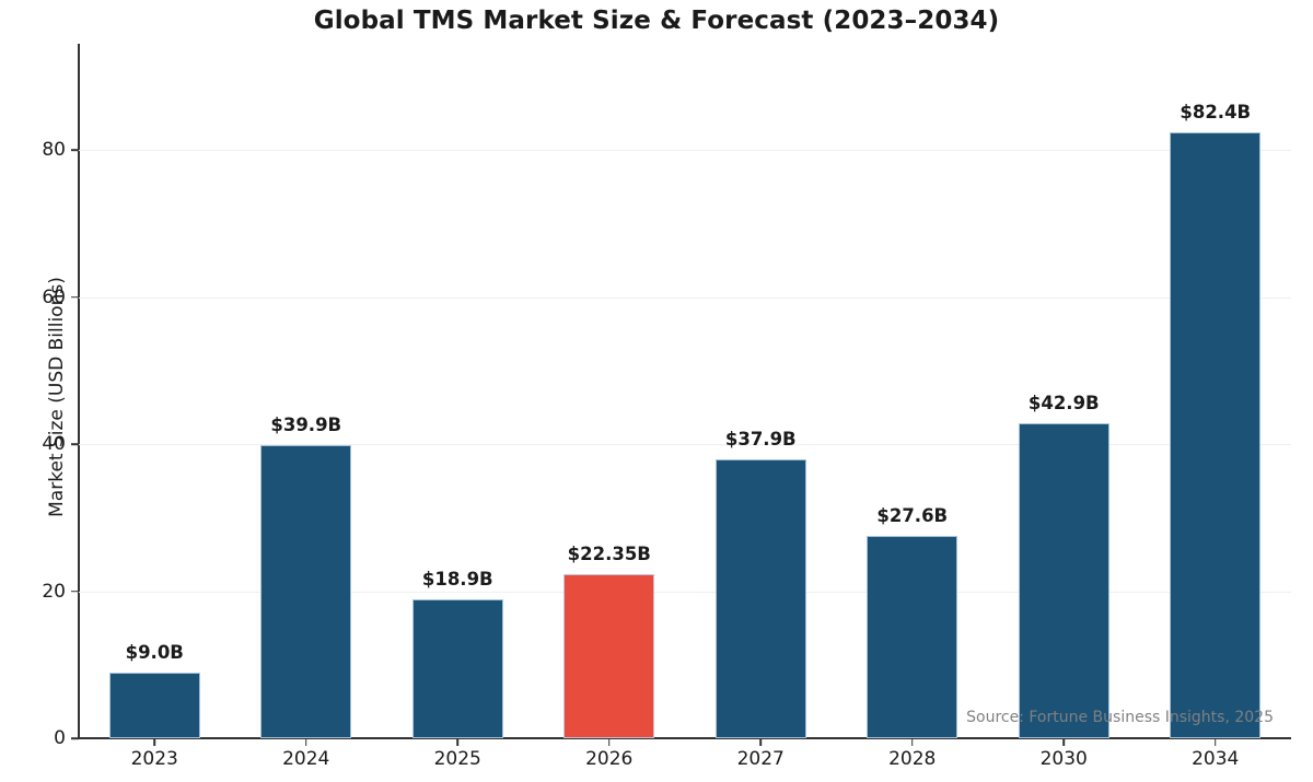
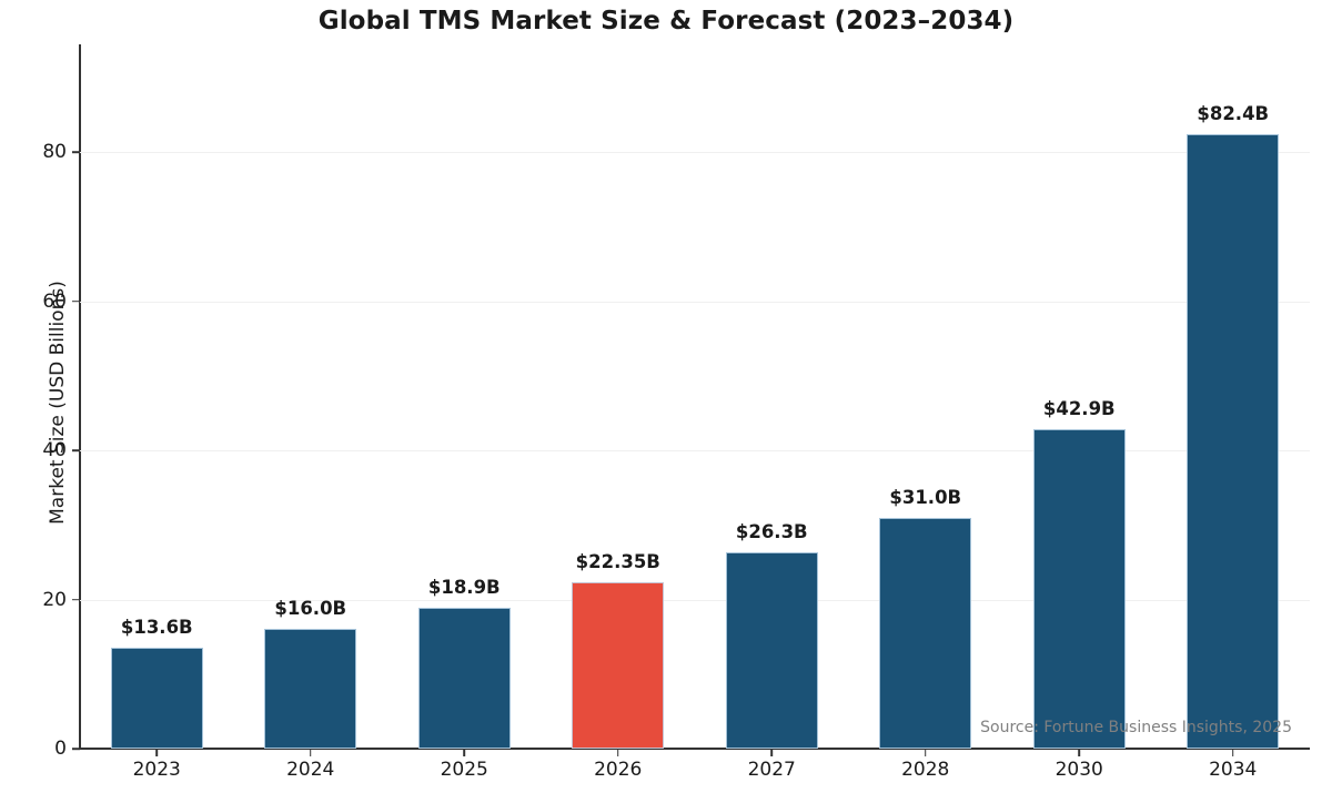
2023: $9.0B -> $13.6B
2024: $39.9B -> $16.0B
2027: $37.9B -> $26.3B
2028: $27.6B -> $31.0B
